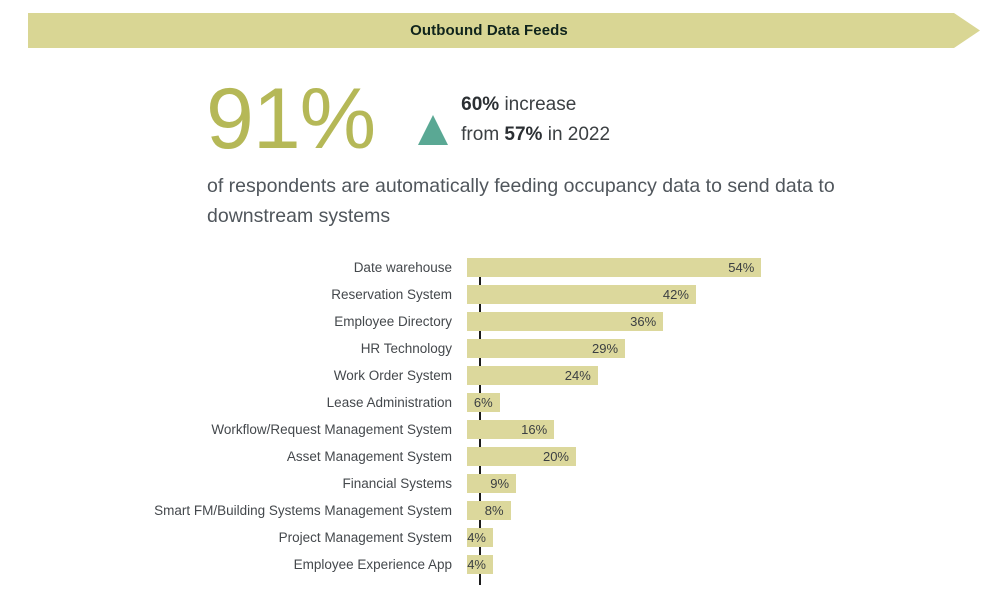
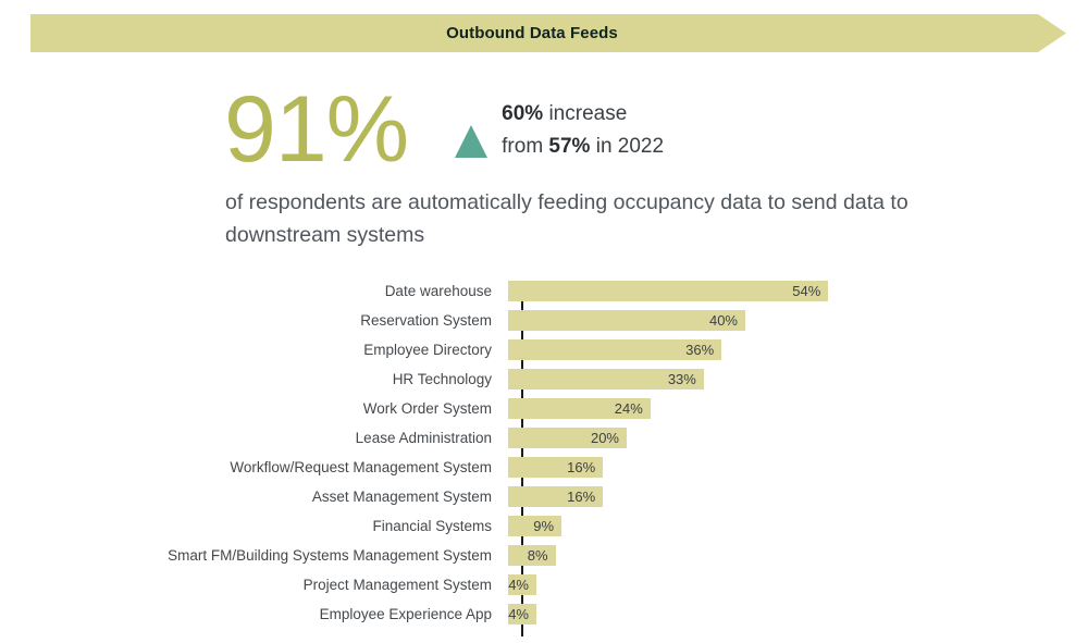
Reservation System: 42% -> 40%
HR Technology: 29% -> 33%
Lease Administration: 6% -> 20%
Asset Management System: 20% -> 16%
